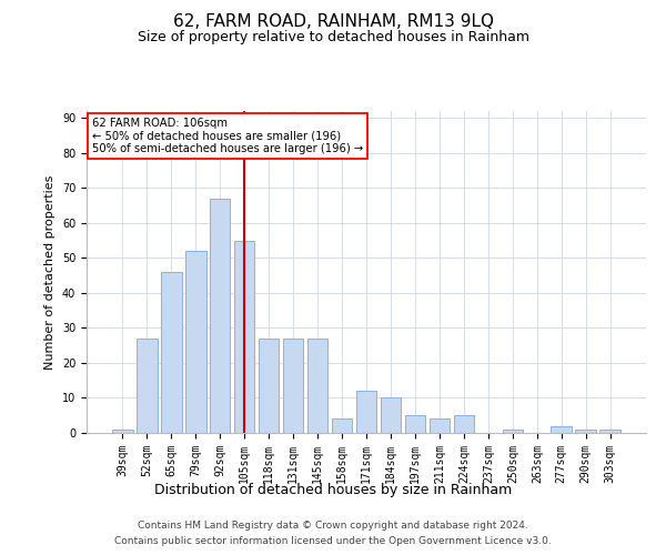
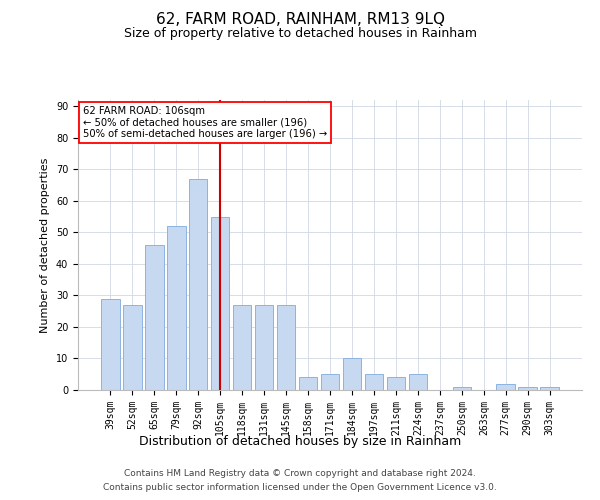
39sqm: 1 -> 29
171sqm: 12 -> 5
